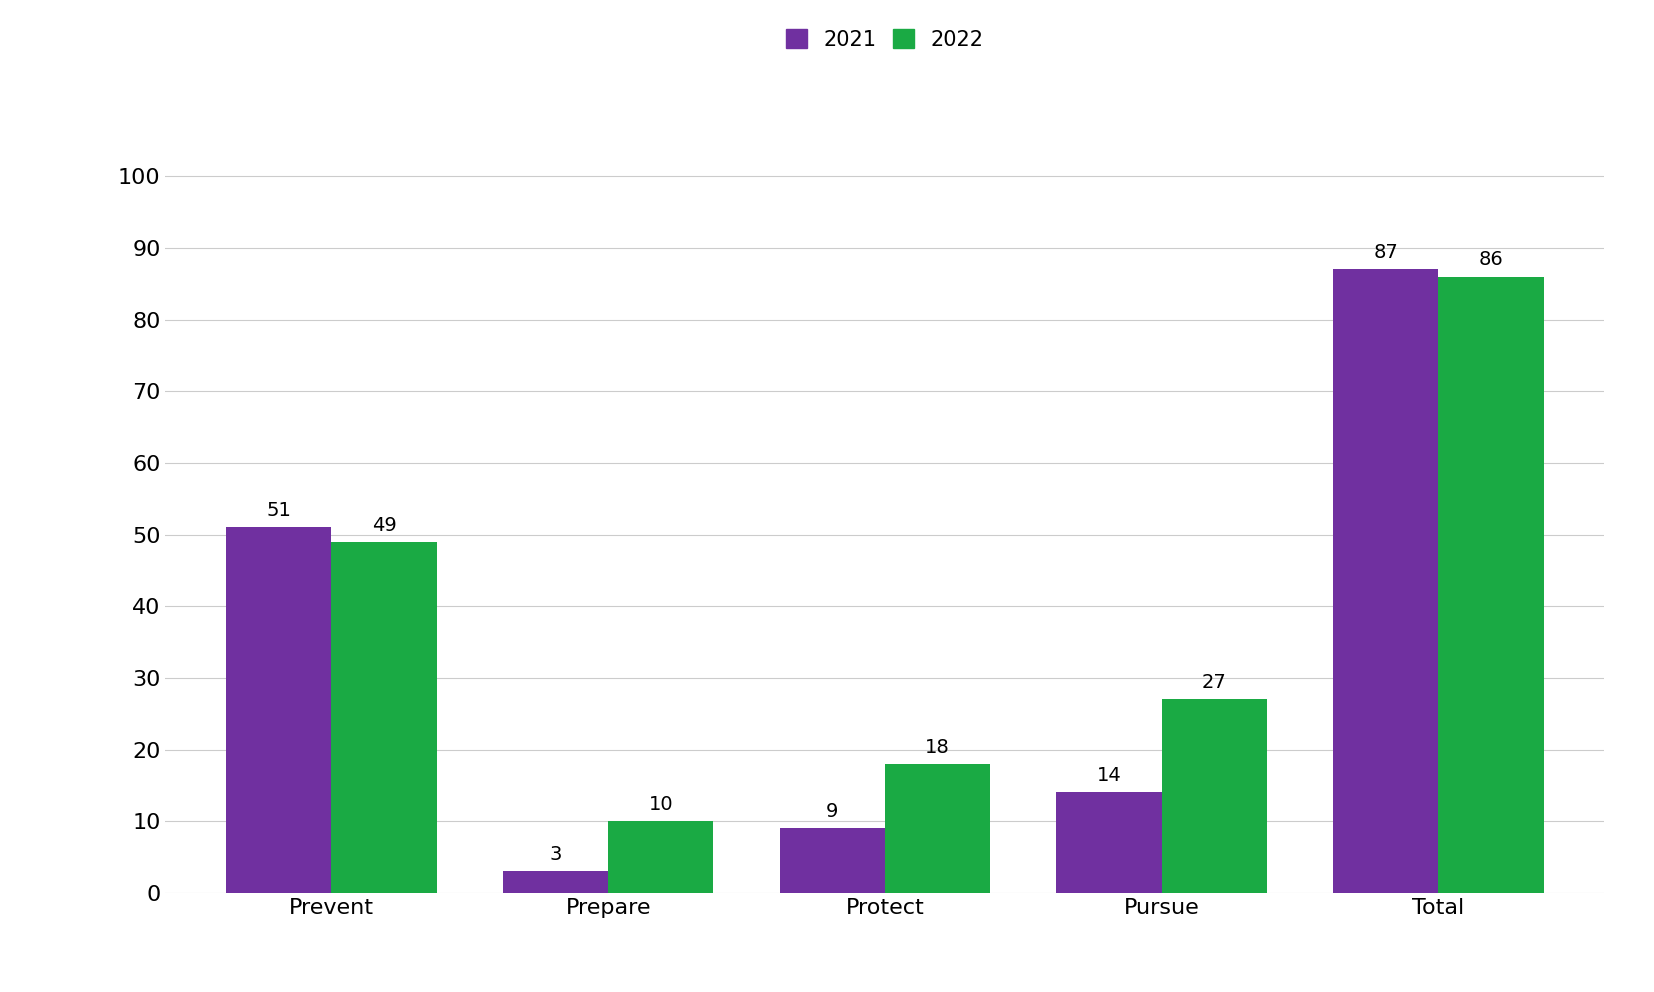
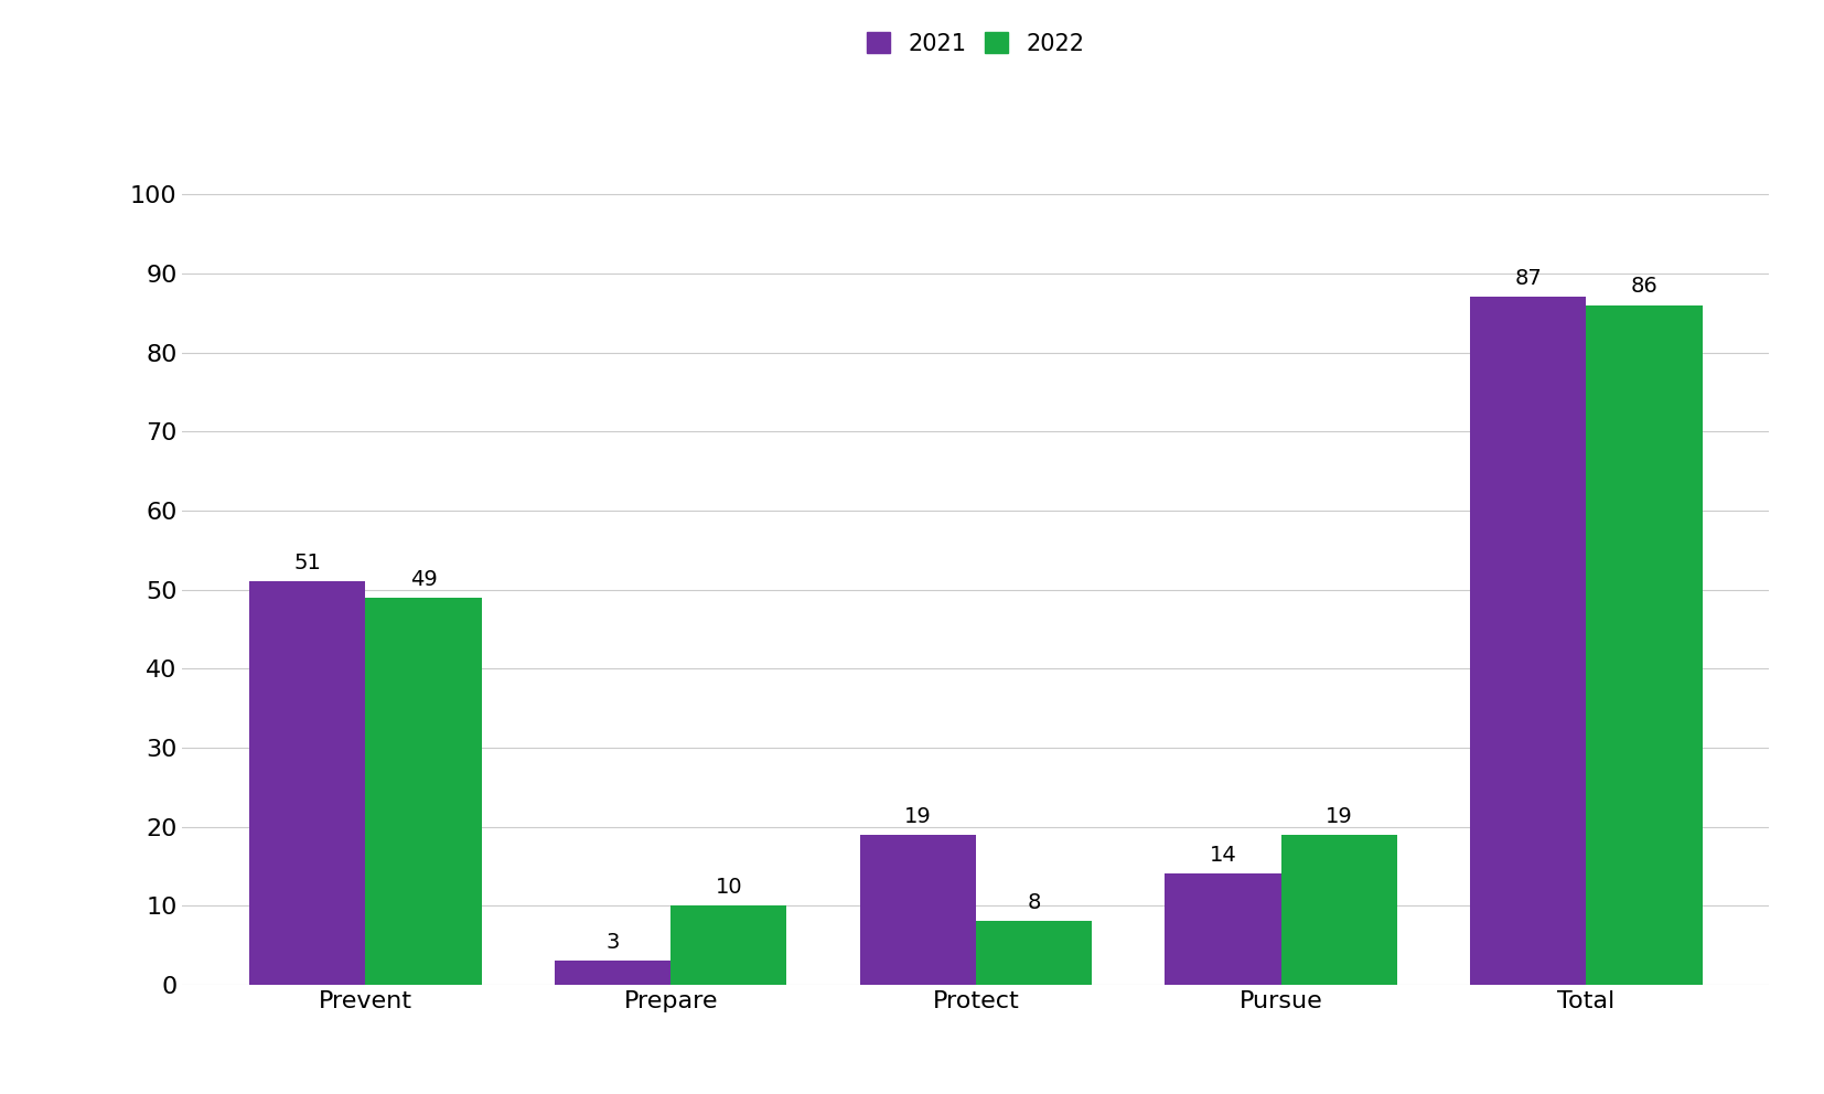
2021/Protect: 9 -> 19
2022/Protect: 18 -> 8
2022/Pursue: 27 -> 19
